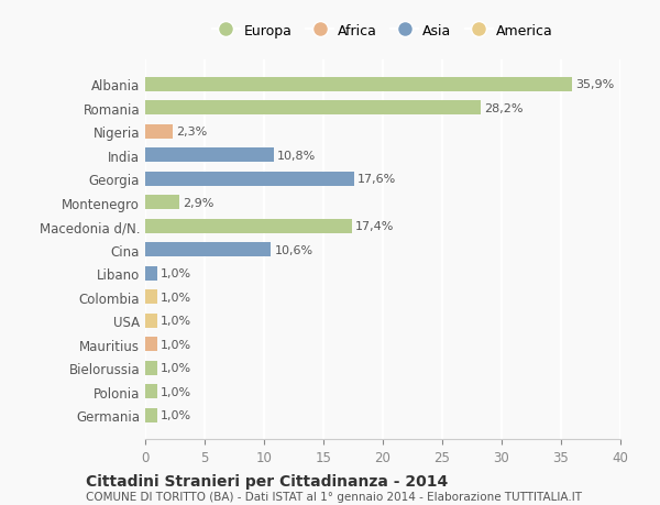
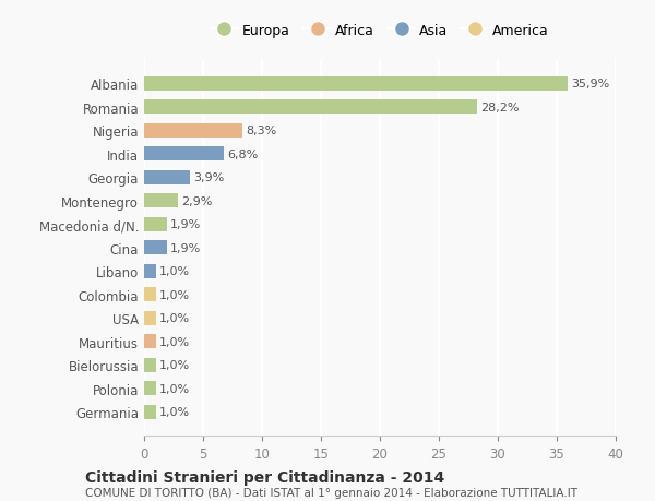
Nigeria: 2,3% -> 8,3%
India: 10,8% -> 6,8%
Georgia: 17,6% -> 3,9%
Macedonia d/N.: 17,4% -> 1,9%
Cina: 10,6% -> 1,9%
